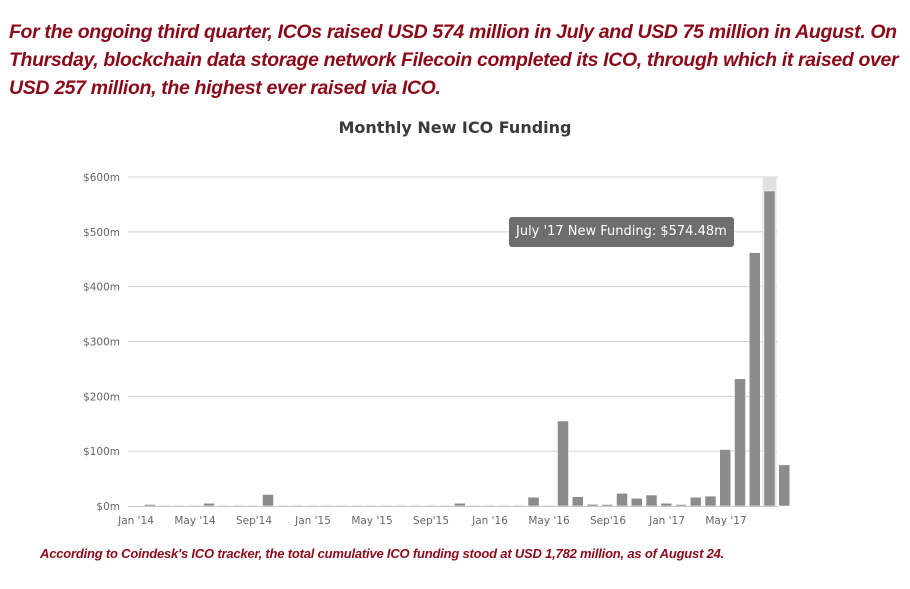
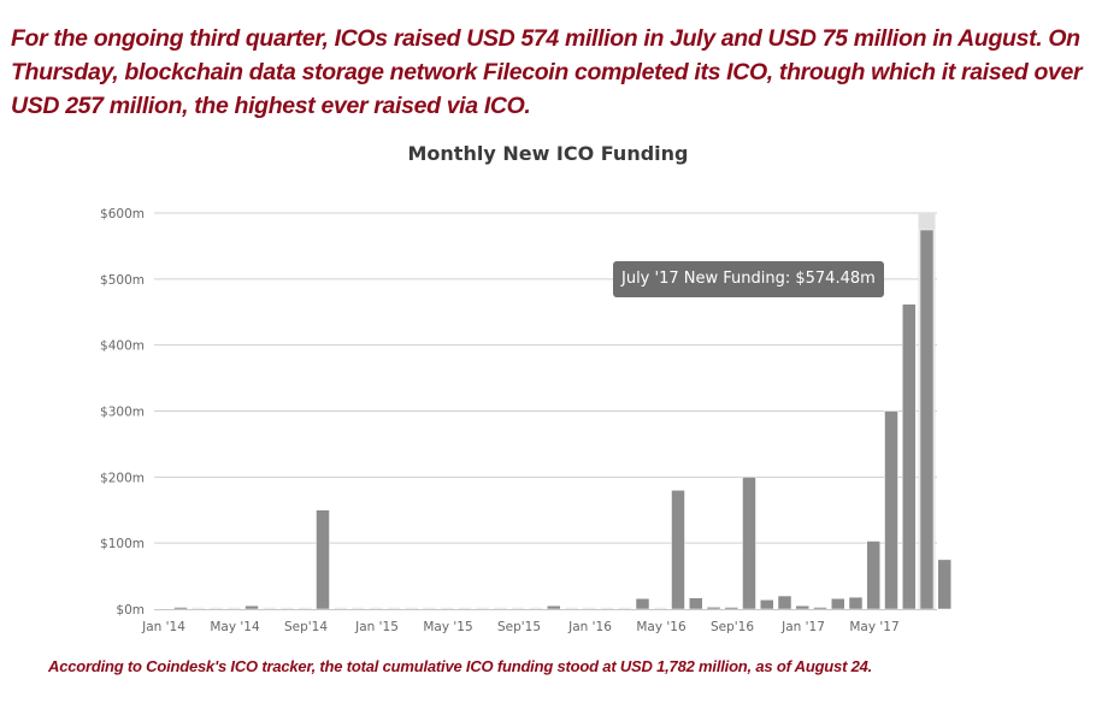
Sep '14: $20m -> $150m
May '16: $160m -> $180m
Sep '16: $20m -> $200m
May '17: $230m -> $300m
